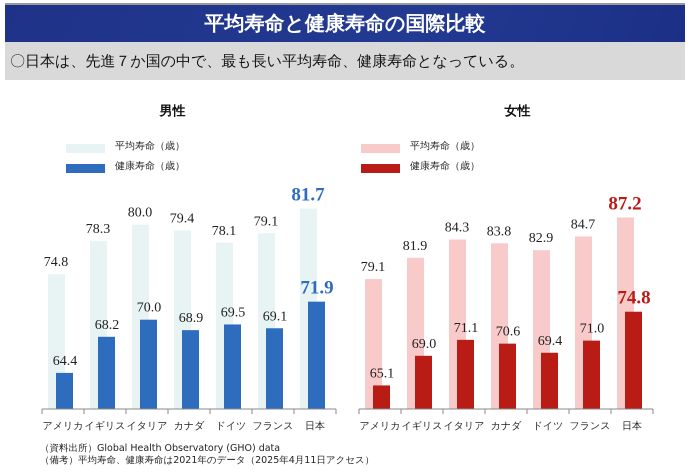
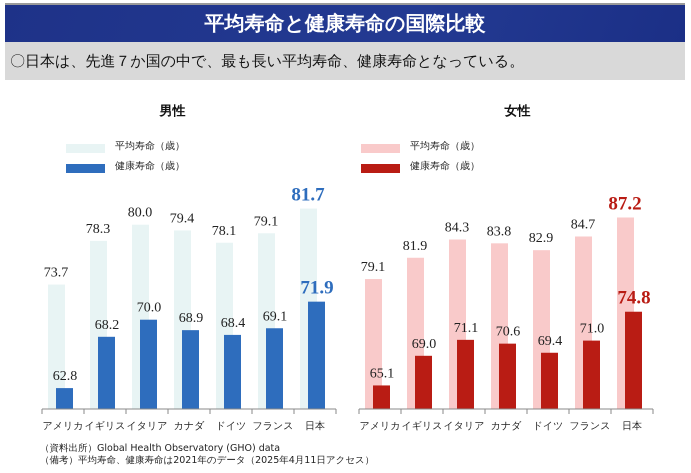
男性/平均寿命（歳）/アメリカ: 74.8 -> 73.7
男性/健康寿命（歳）/アメリカ: 64.4 -> 62.8
男性/健康寿命（歳）/ドイツ: 69.5 -> 68.4
